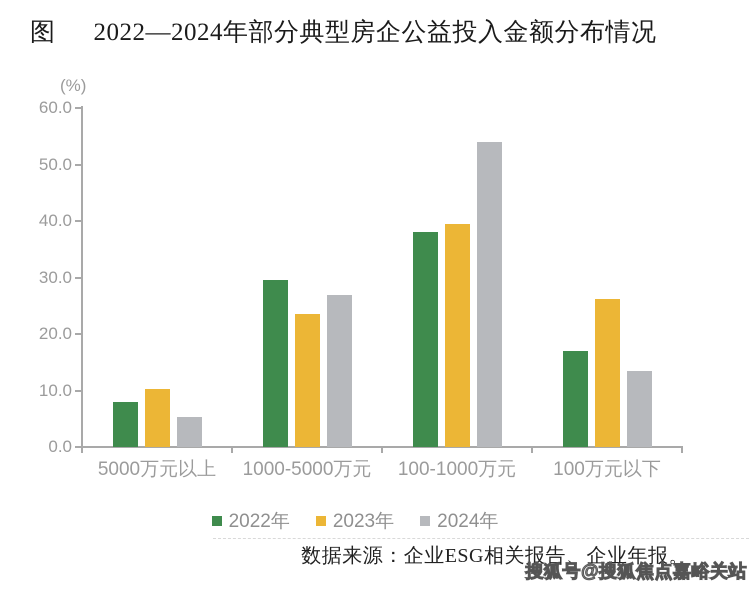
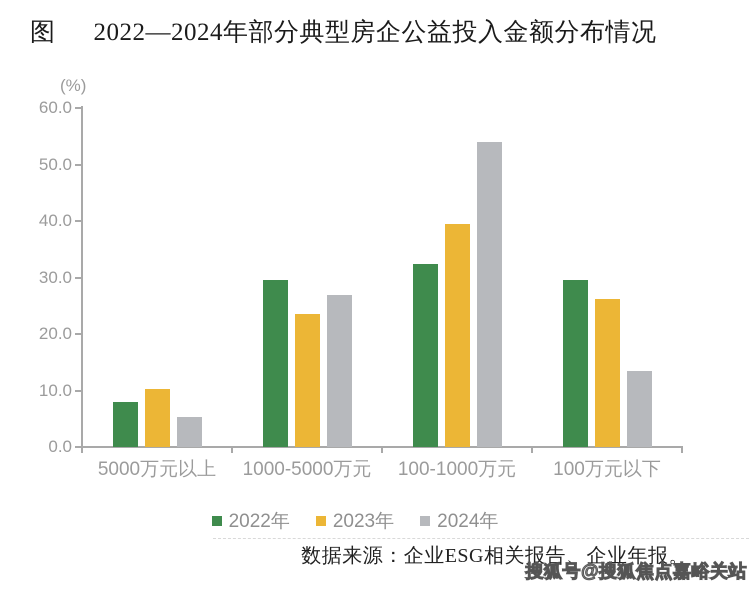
2022年/100-1000万元: 38 -> 32
2022年/100万元以下: 17 -> 30
